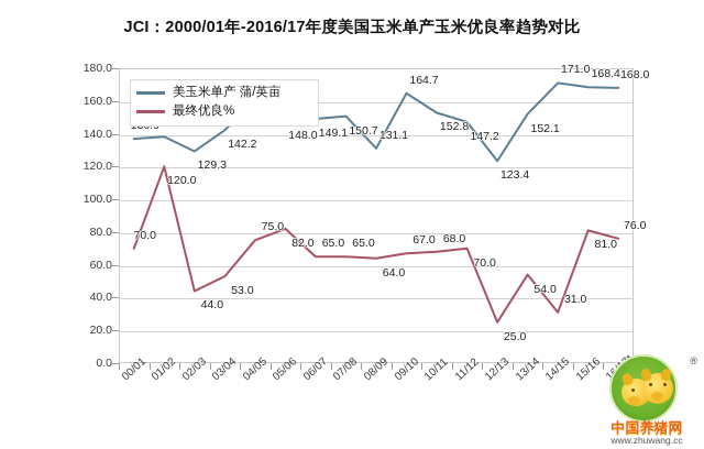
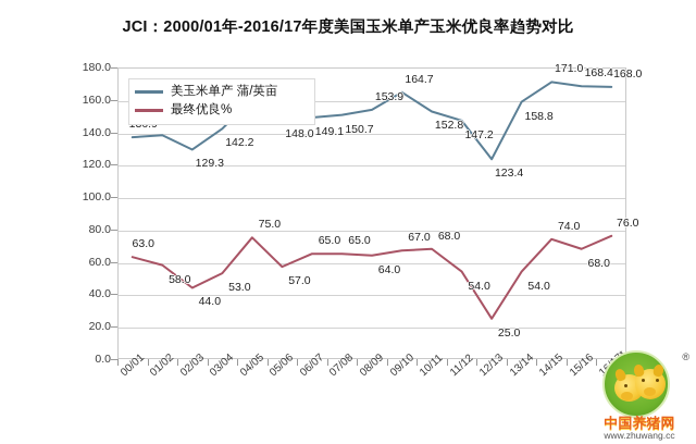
最终优良%/00/01: 70.0 -> 63.0
最终优良%/01/02: 120.0 -> 58.0
最终优良%/05/06: 82.0 -> 57.0
美玉米单产 蒲/英亩/08/09: 131.1 -> 153.9
最终优良%/11/12: 70.0 -> 54.0
美玉米单产 蒲/英亩/13/14: 152.1 -> 158.8
最终优良%/14/15: 31.0 -> 74.0
最终优良%/15/16: 81.0 -> 68.0
